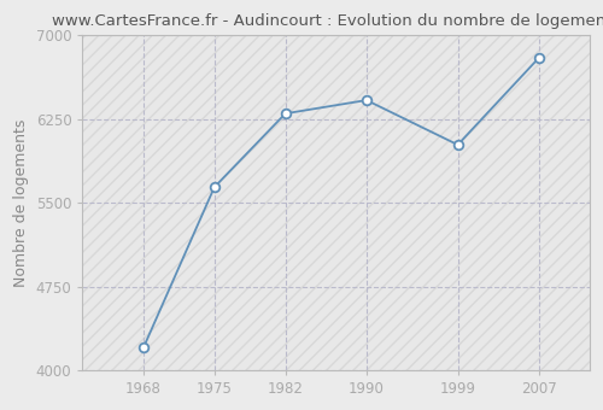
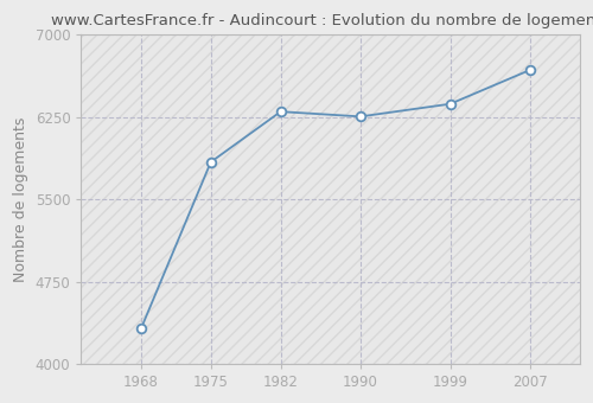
1968: 4200 -> 4320
1975: 5640 -> 5840
1990: 6420 -> 6260
1999: 6020 -> 6370
2007: 6800 -> 6680
